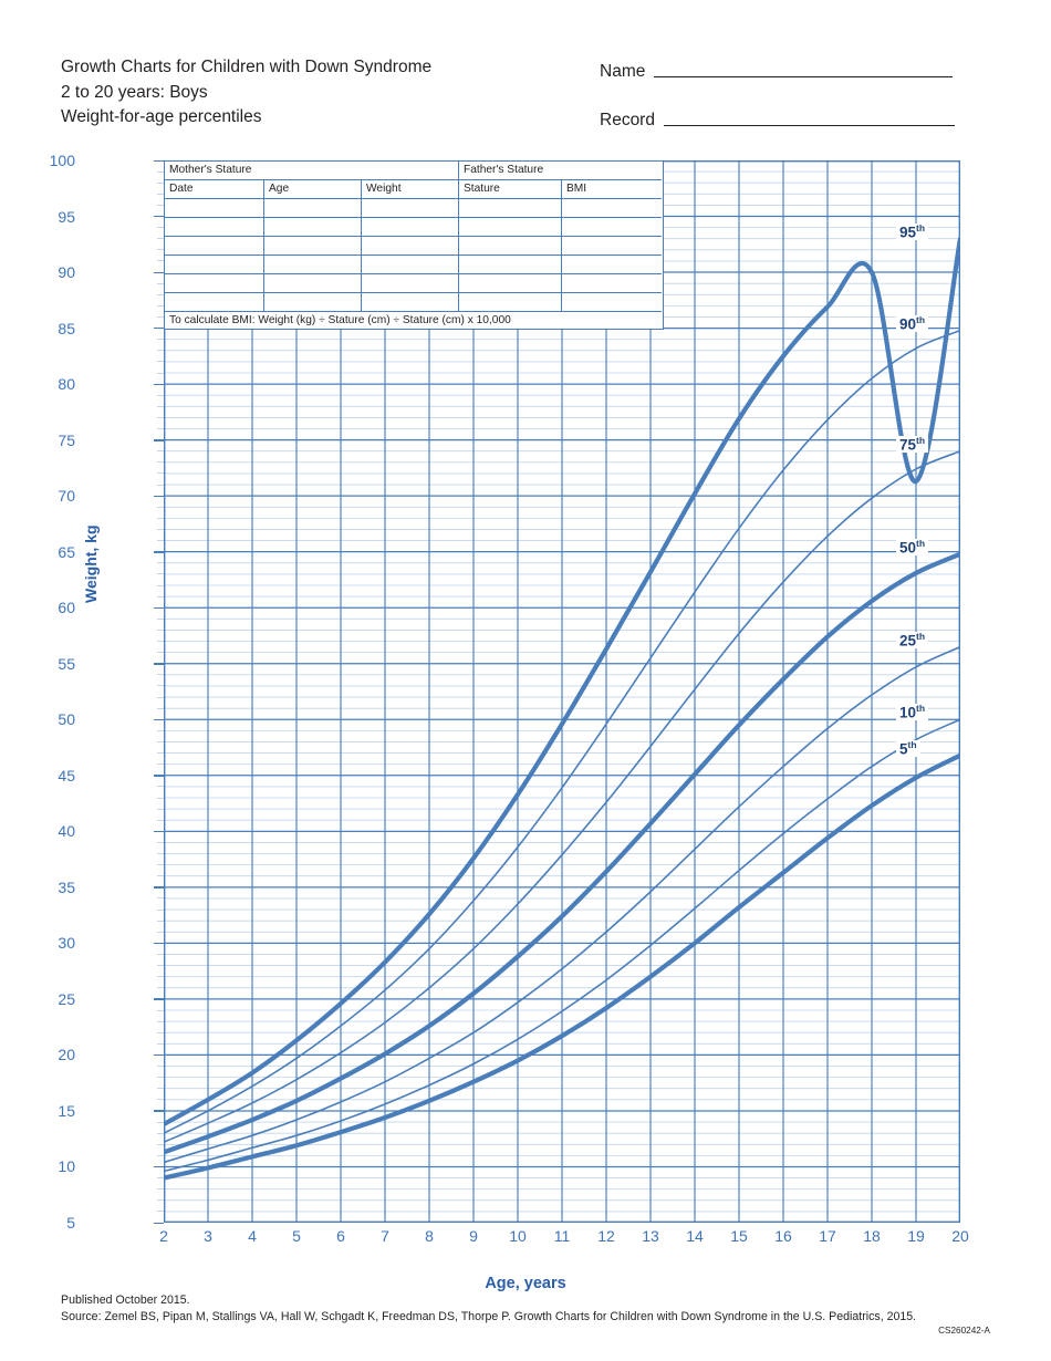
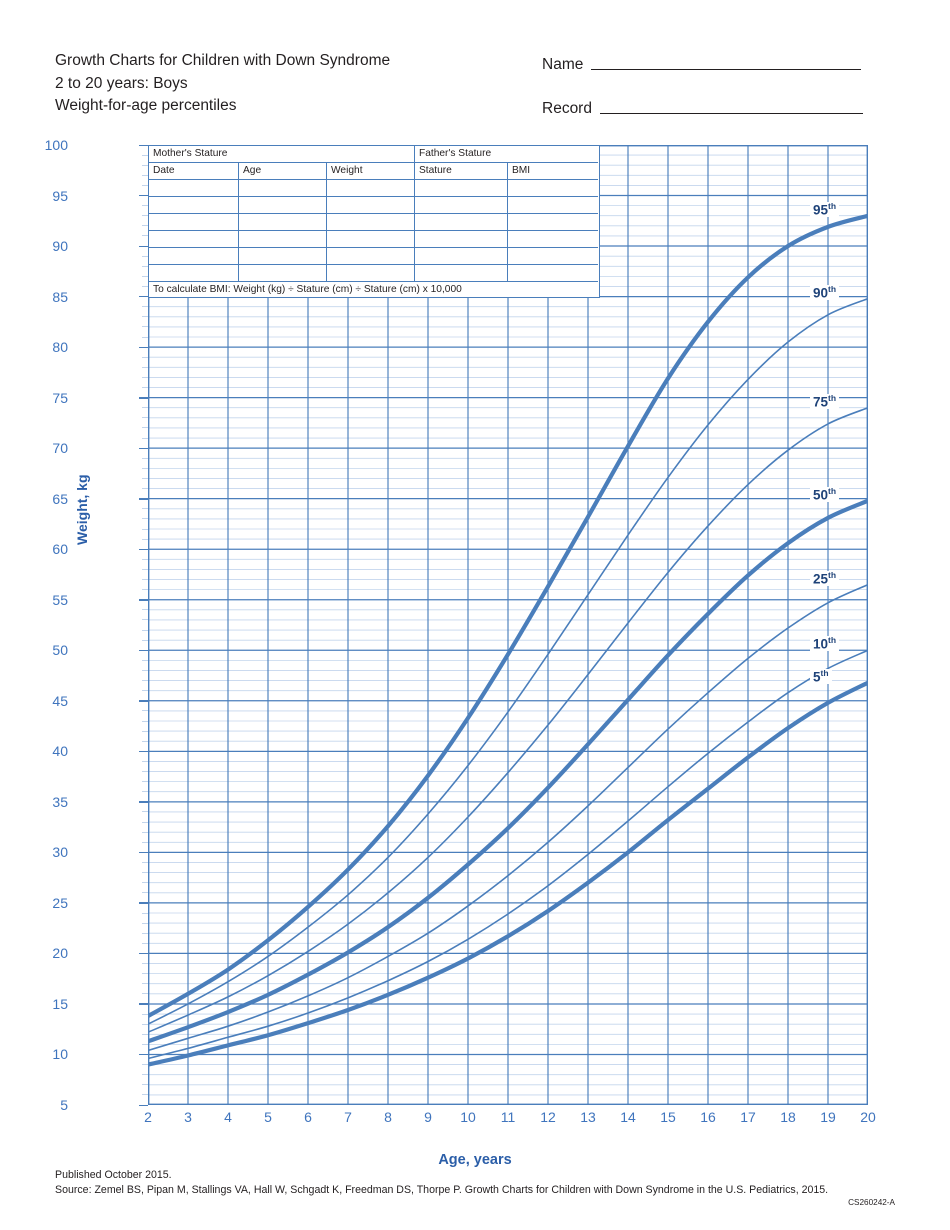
95th/19: 71.3 -> 91.9
